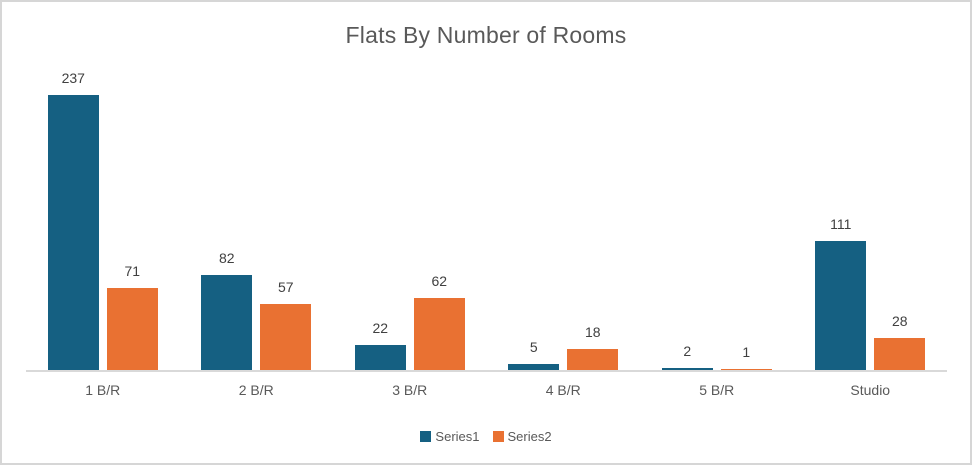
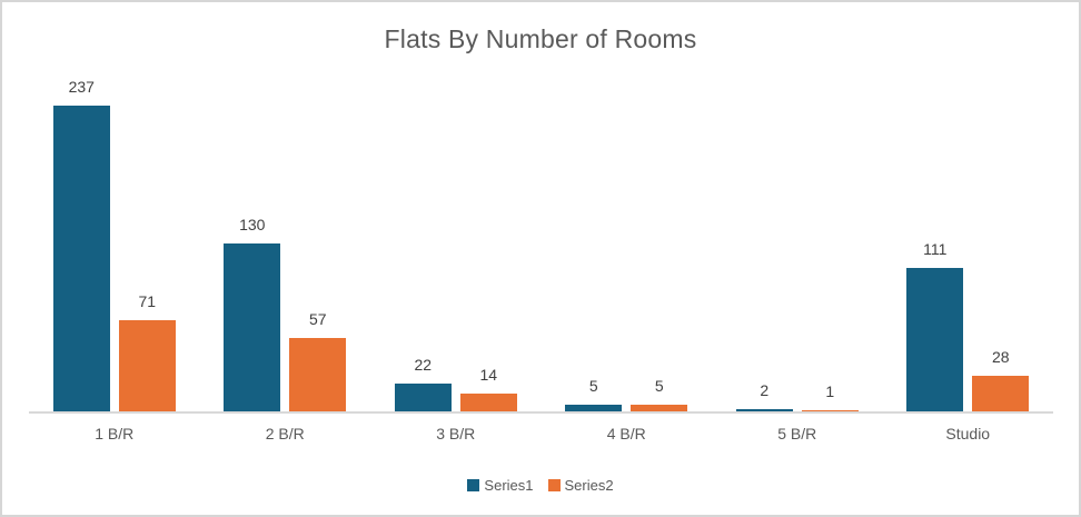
Series1/2 B/R: 82 -> 130
Series2/3 B/R: 62 -> 14
Series2/4 B/R: 18 -> 5
